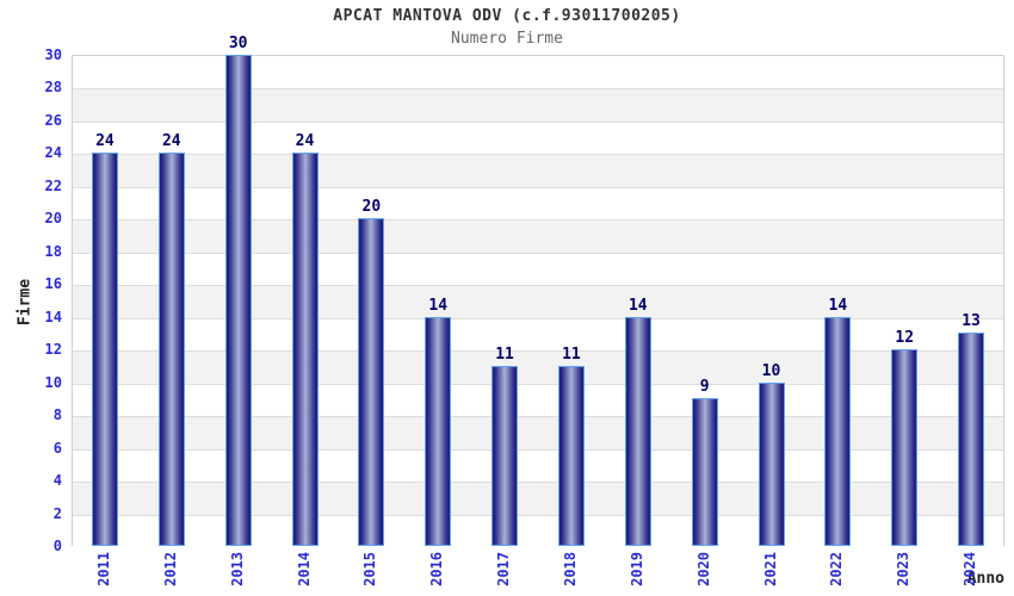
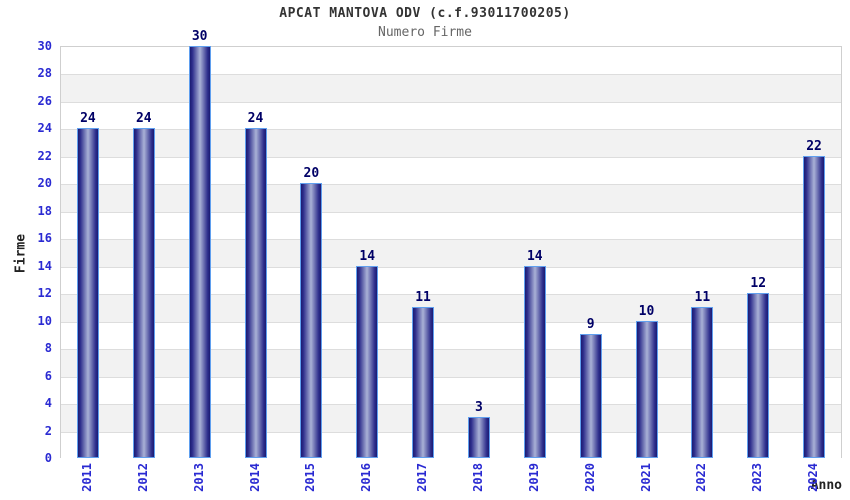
2018: 11 -> 3
2022: 14 -> 11
2024: 13 -> 22
